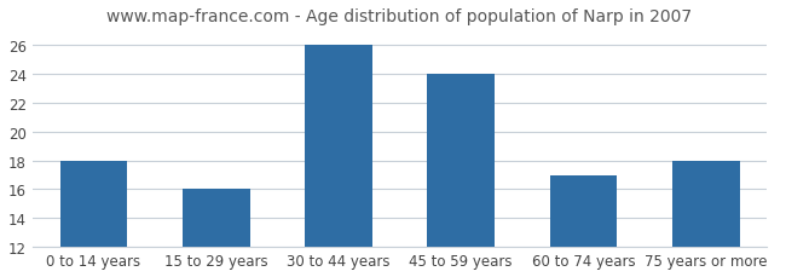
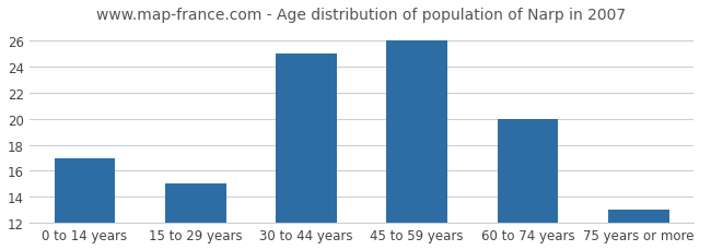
0 to 14 years: 18 -> 17
15 to 29 years: 16 -> 15
30 to 44 years: 26 -> 25
45 to 59 years: 24 -> 26
60 to 74 years: 17 -> 20
75 years or more: 18 -> 13
